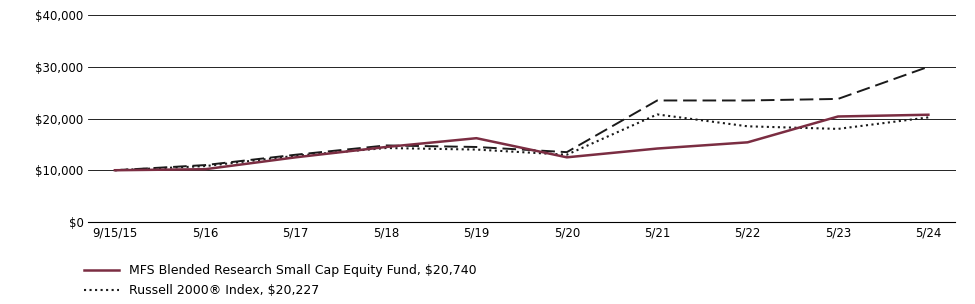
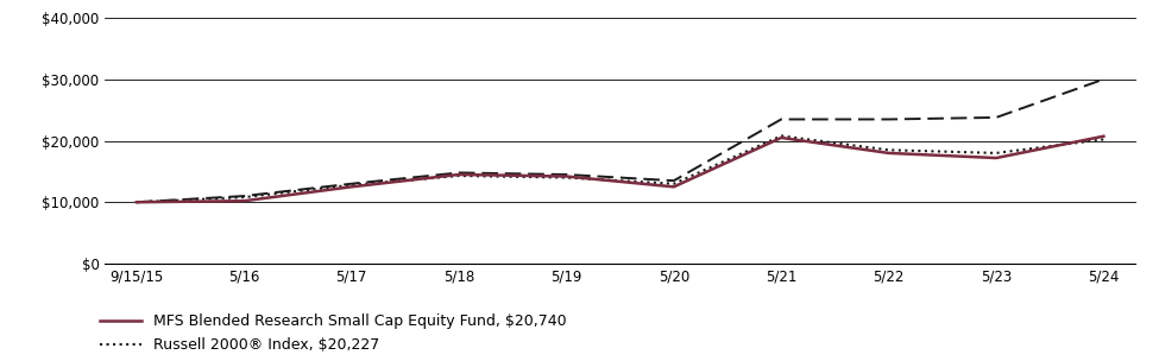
MFS Blended Research Small Cap Equity Fund, $20,740/5/19: $16,200 -> $14,200
MFS Blended Research Small Cap Equity Fund, $20,740/5/21: $14,200 -> $20,500
MFS Blended Research Small Cap Equity Fund, $20,740/5/22: $15,400 -> $18,000
MFS Blended Research Small Cap Equity Fund, $20,740/5/23: $20,400 -> $17,200
